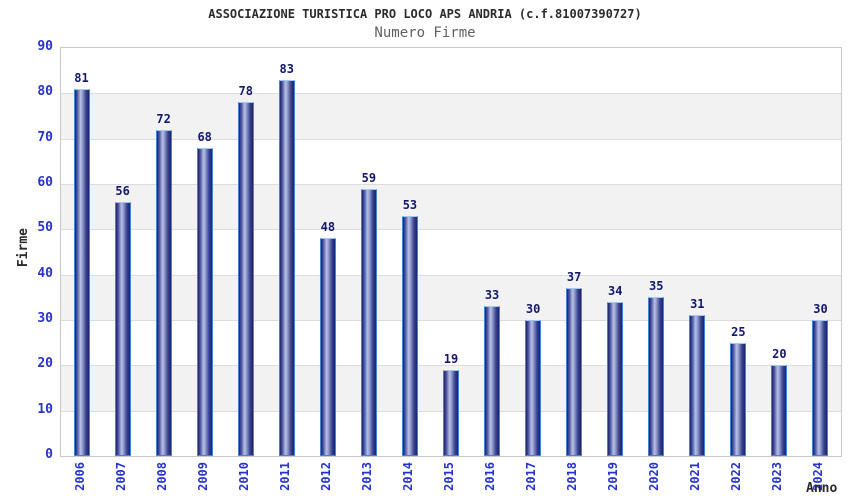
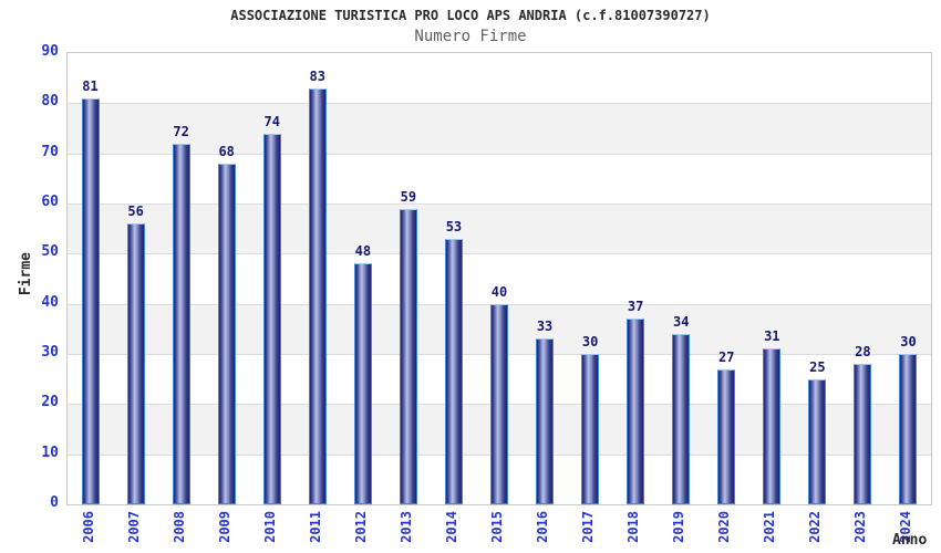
2010: 78 -> 74
2015: 19 -> 40
2020: 35 -> 27
2023: 20 -> 28
